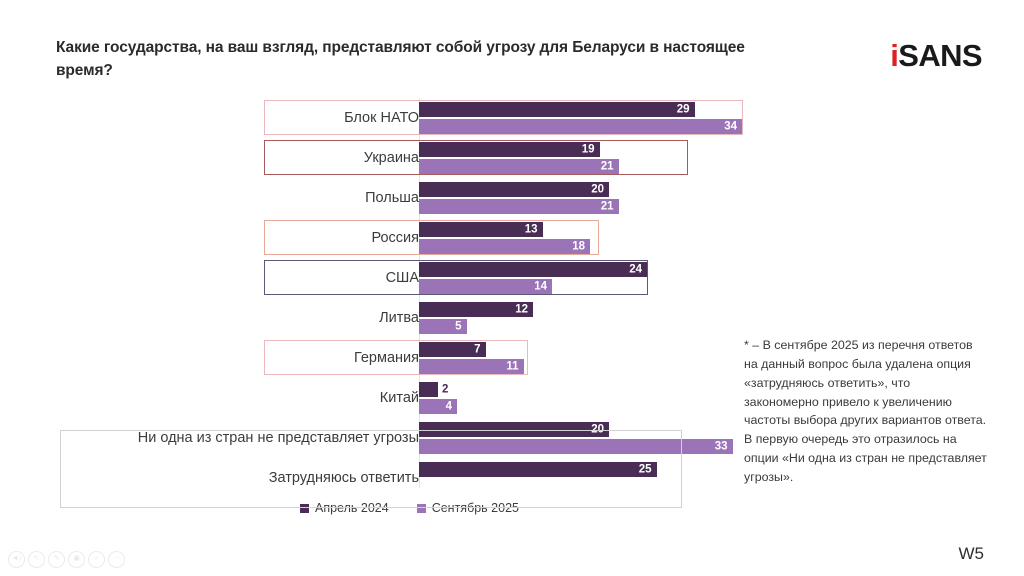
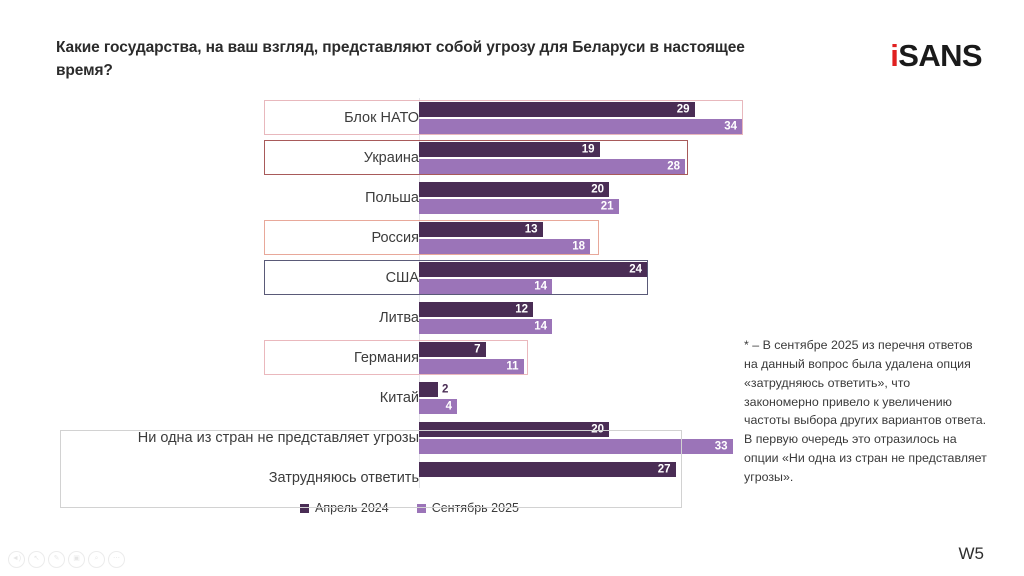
Сентябрь 2025/Украина: 21 -> 28
Сентябрь 2025/Литва: 5 -> 14
Апрель 2024/Затрудняюсь ответить: 25 -> 27
